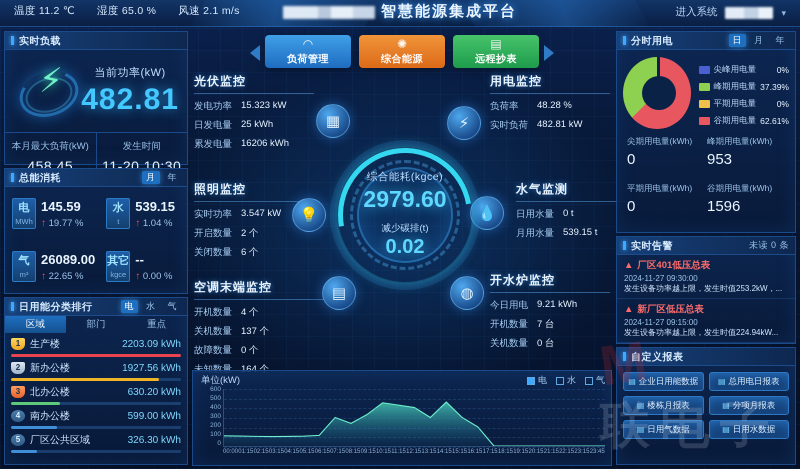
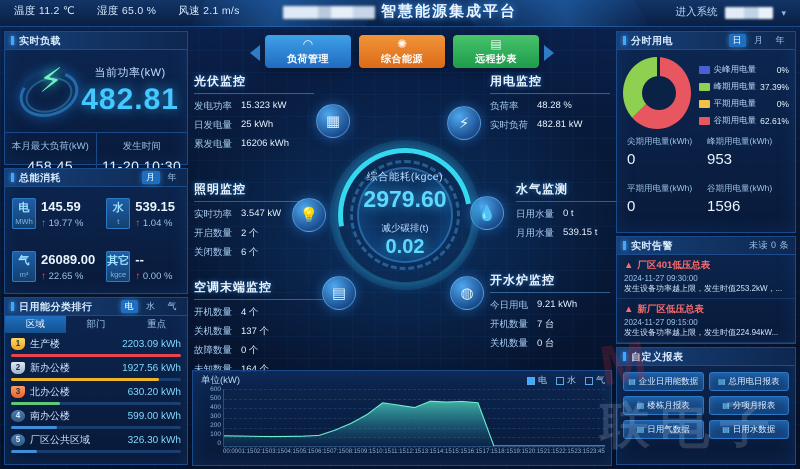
07:15: 300 -> 200
13:15: 300 -> 500
15:15: 300 -> 500
16:15: 200 -> 500
